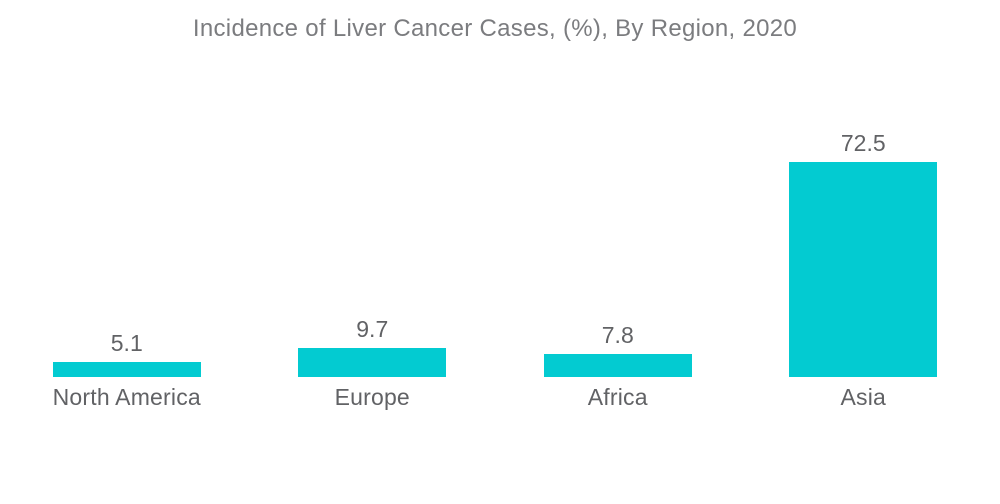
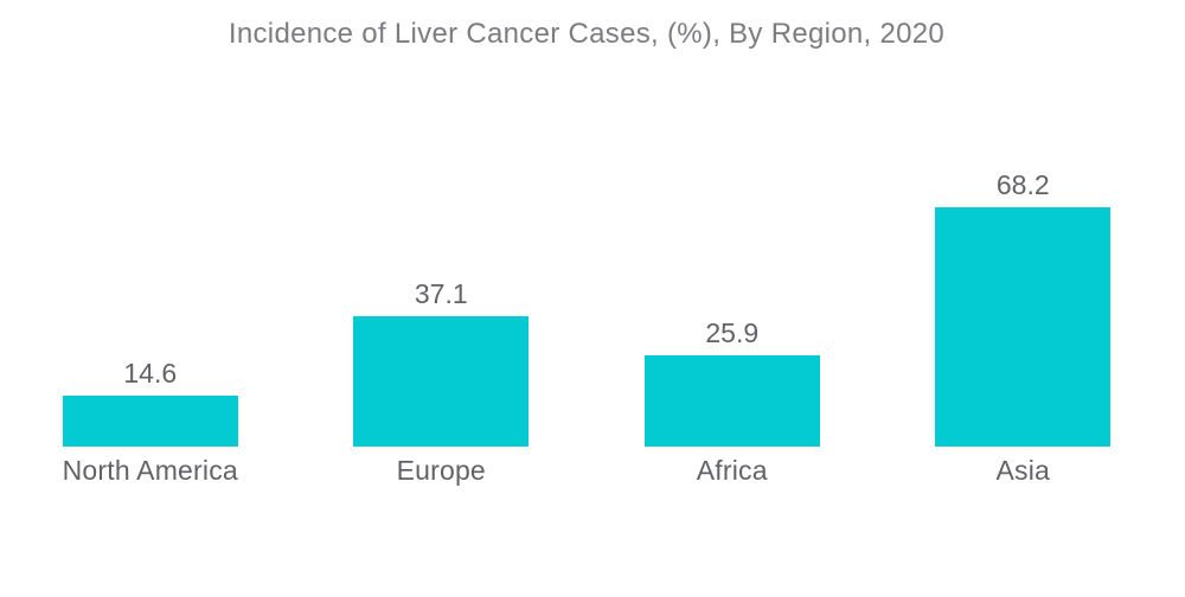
North America: 5.1 -> 14.6
Europe: 9.7 -> 37.1
Africa: 7.8 -> 25.9
Asia: 72.5 -> 68.2
